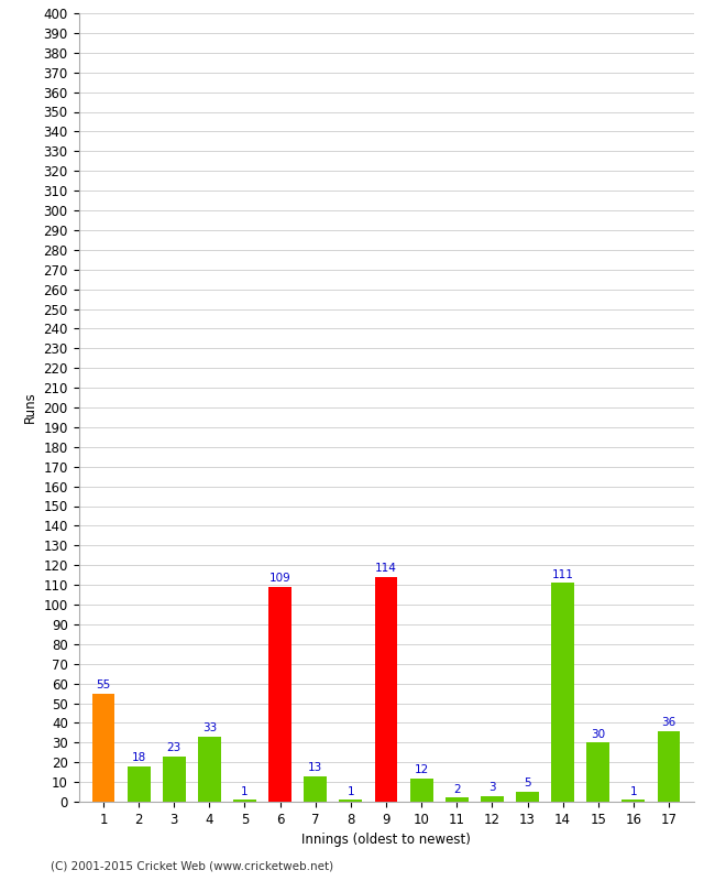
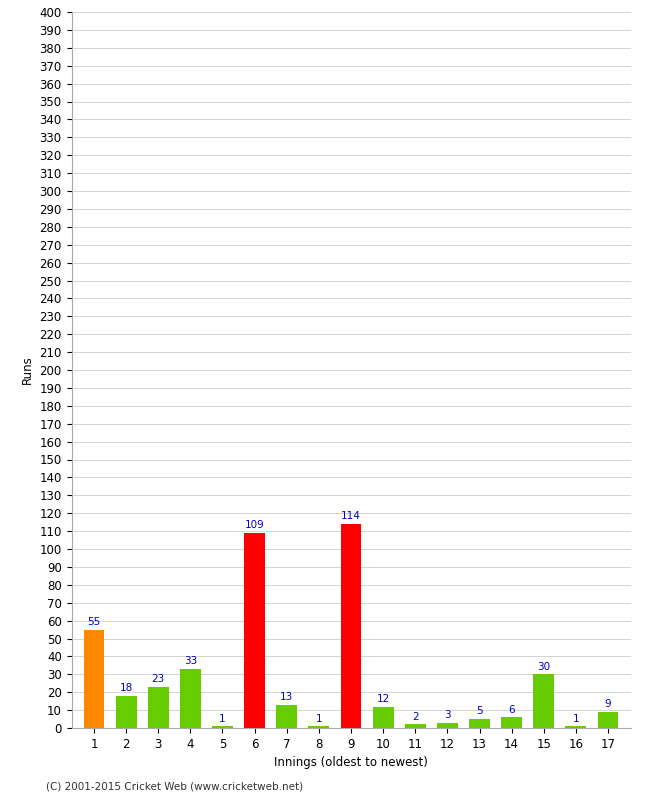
14: 111 -> 6
17: 36 -> 9
